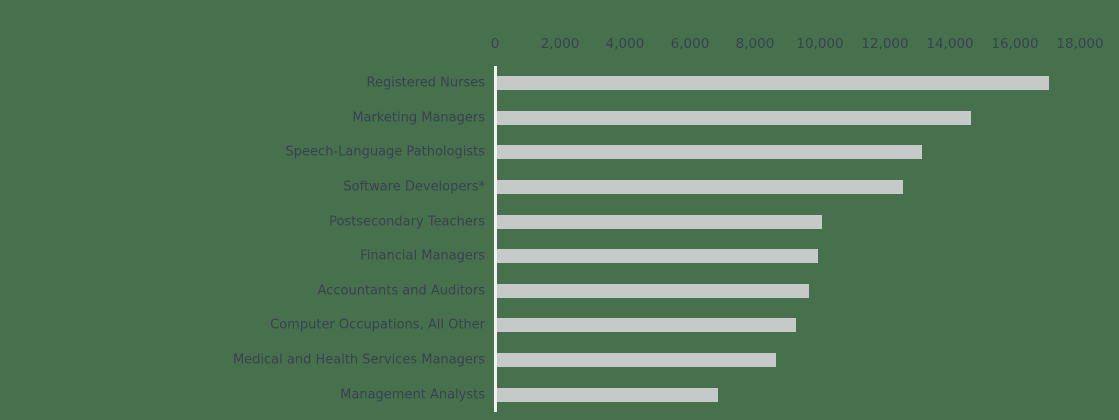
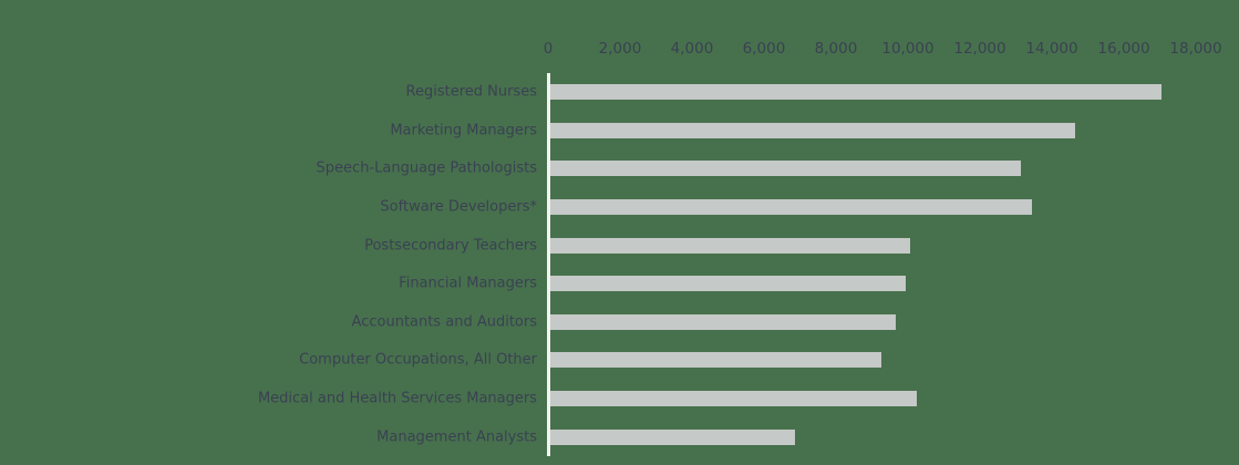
Software Developers*: 12500 -> 13400
Medical and Health Services Managers: 8600 -> 10200
